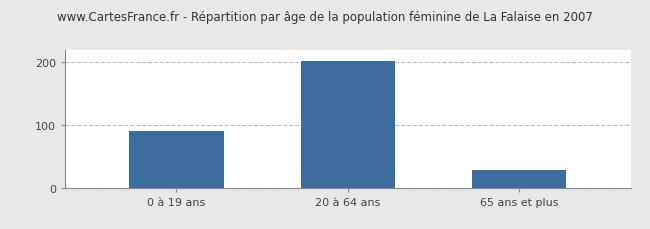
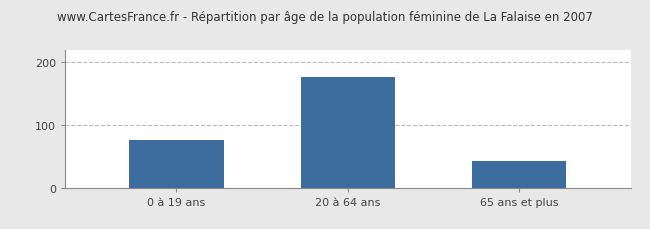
0 à 19 ans: 90 -> 76
20 à 64 ans: 202 -> 176
65 ans et plus: 28 -> 42
